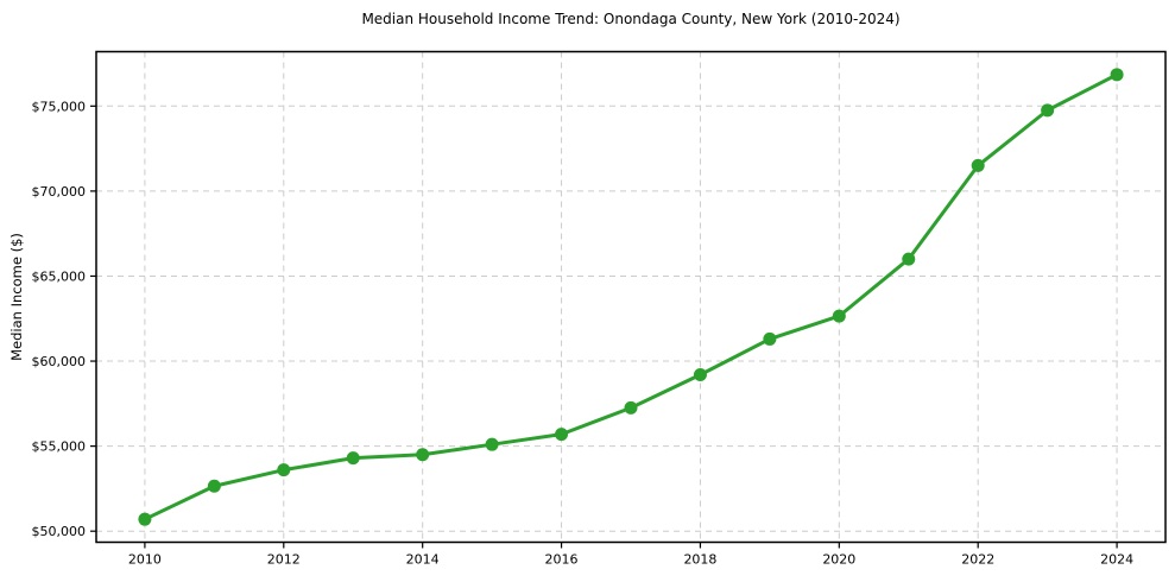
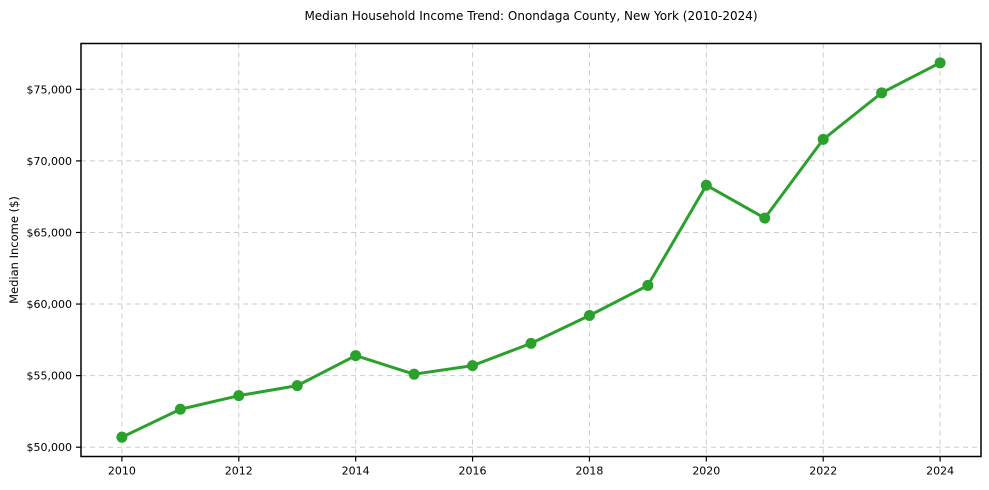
2014: $54500 -> $56400
2020: $62600 -> $68300
